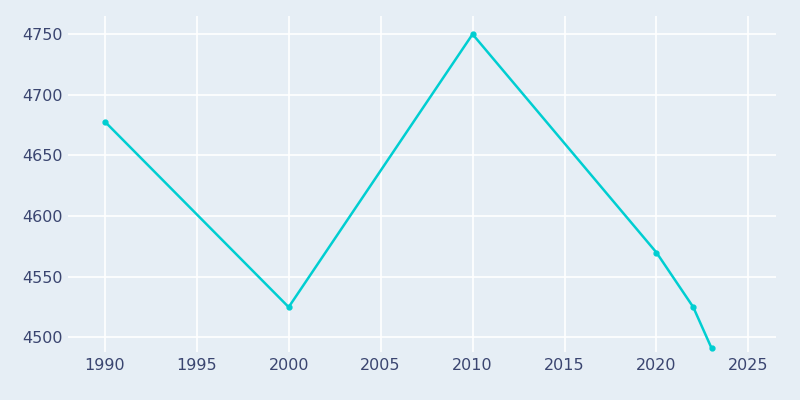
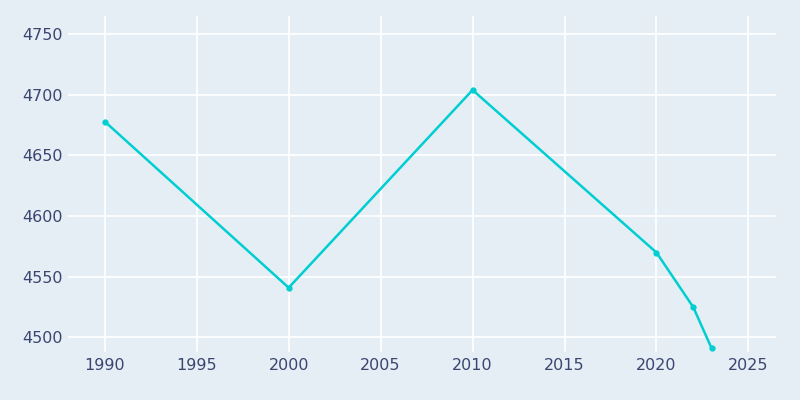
2000: 4525 -> 4541
2010: 4750 -> 4704
